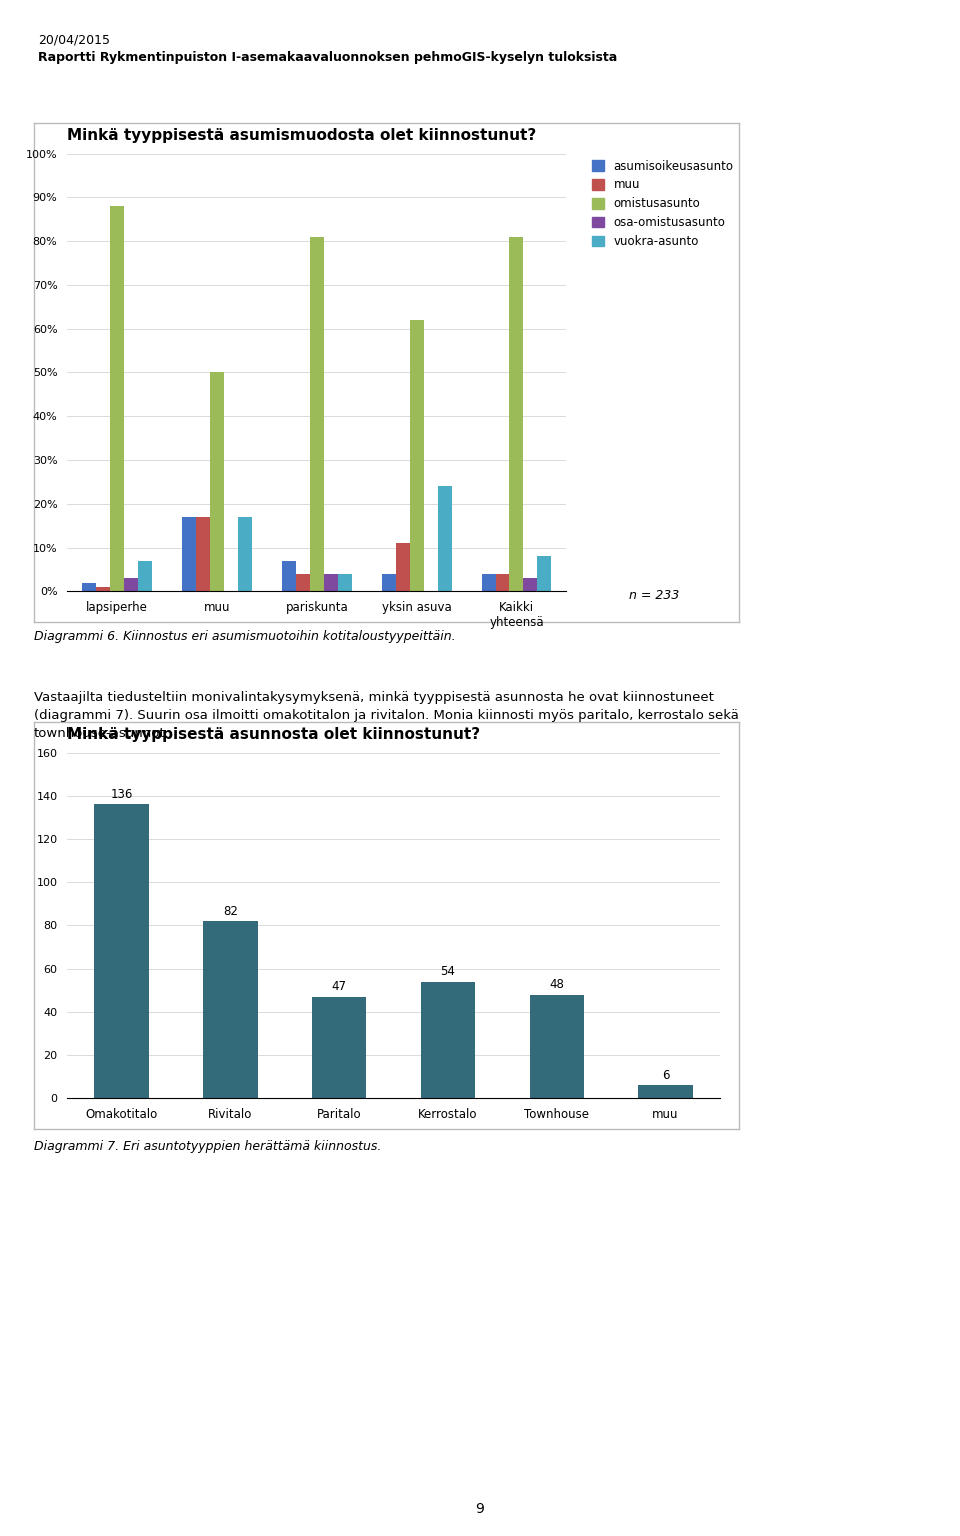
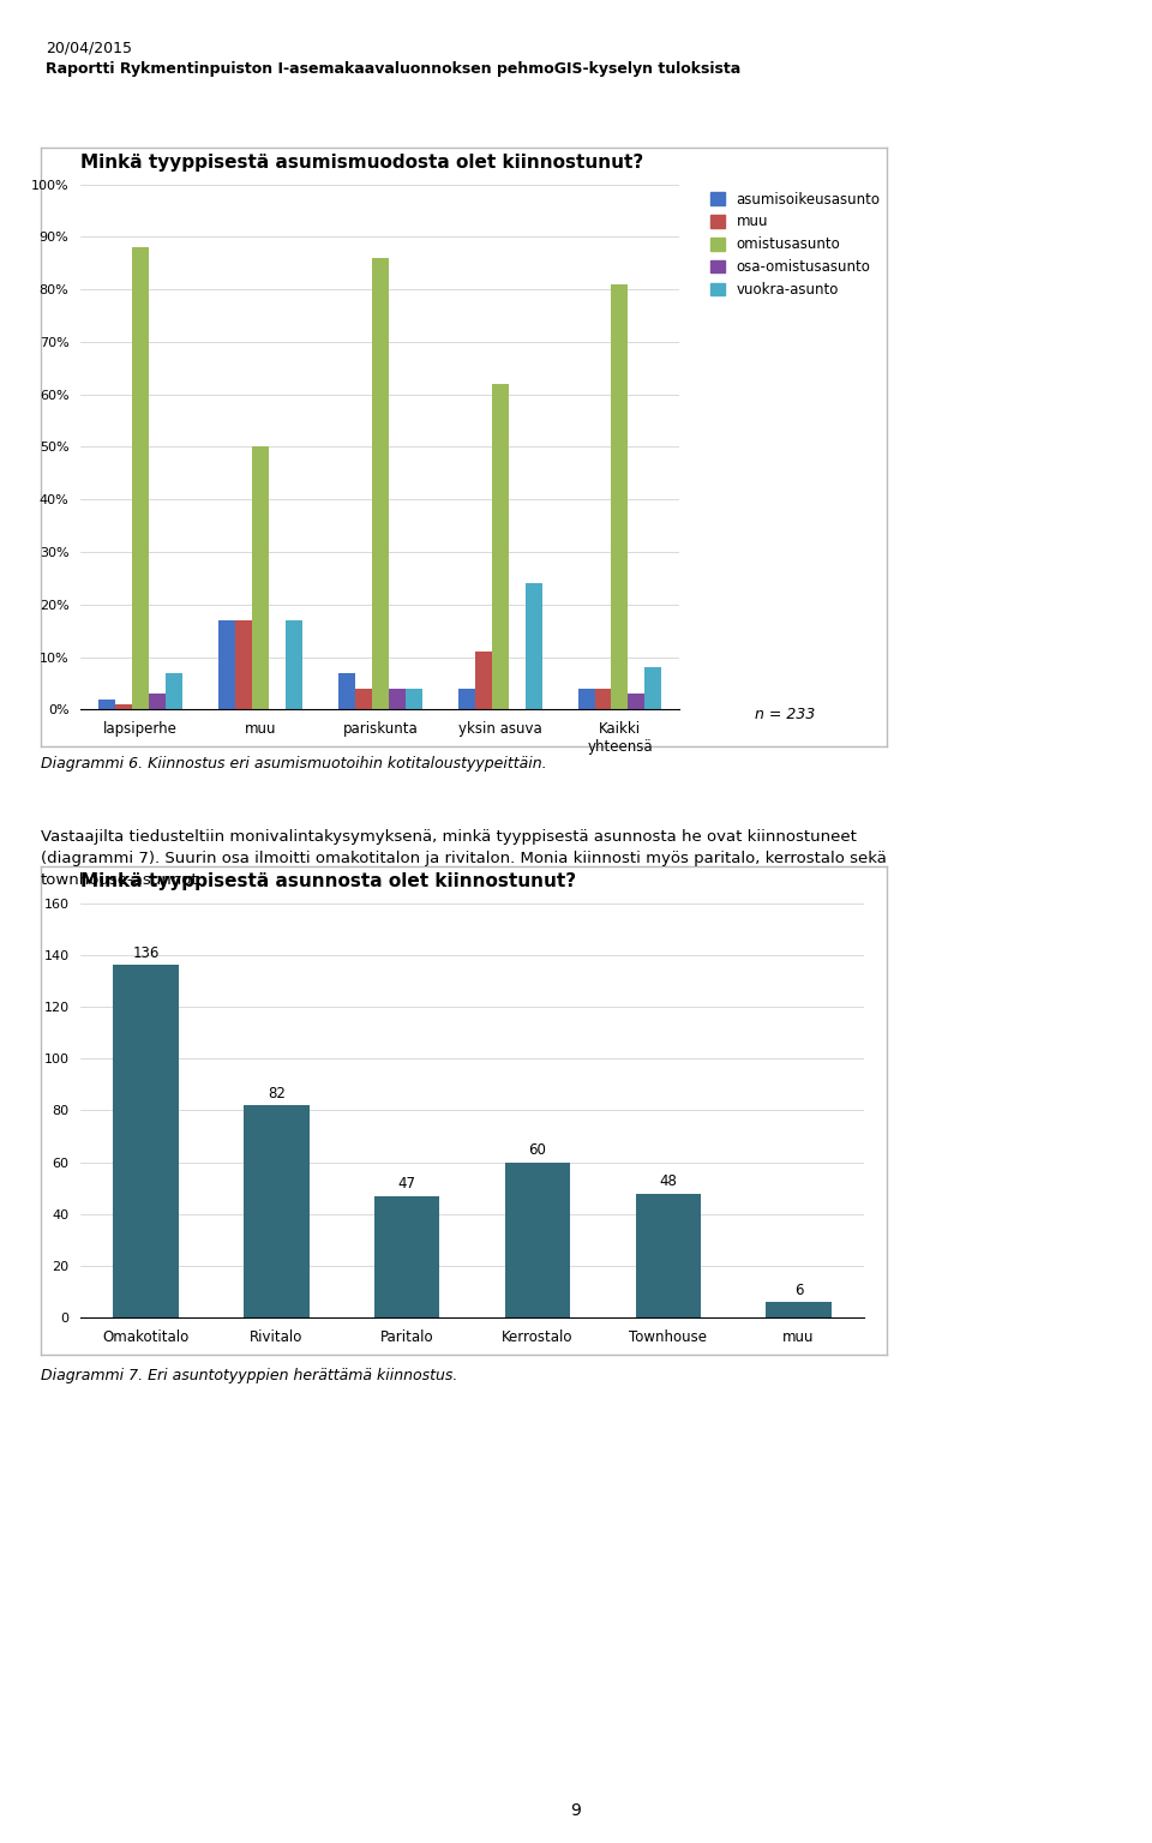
Minkä tyyppisestä asumismuodosta olet kiinnostunut?/omistusasunto/pariskunta: 81% -> 86%
Kerrostalo: 54 -> 60
